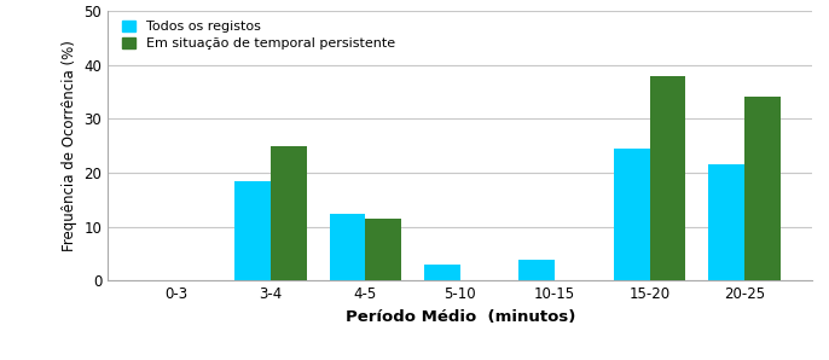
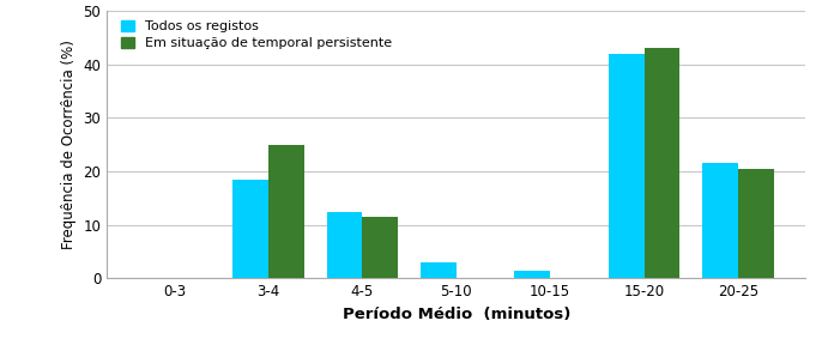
Todos os registos/10-15: 4.0 -> 1.5
Todos os registos/15-20: 24.5 -> 42.0
Em situação de temporal persistente/15-20: 38.0 -> 43.0
Em situação de temporal persistente/20-25: 34.0 -> 20.5
